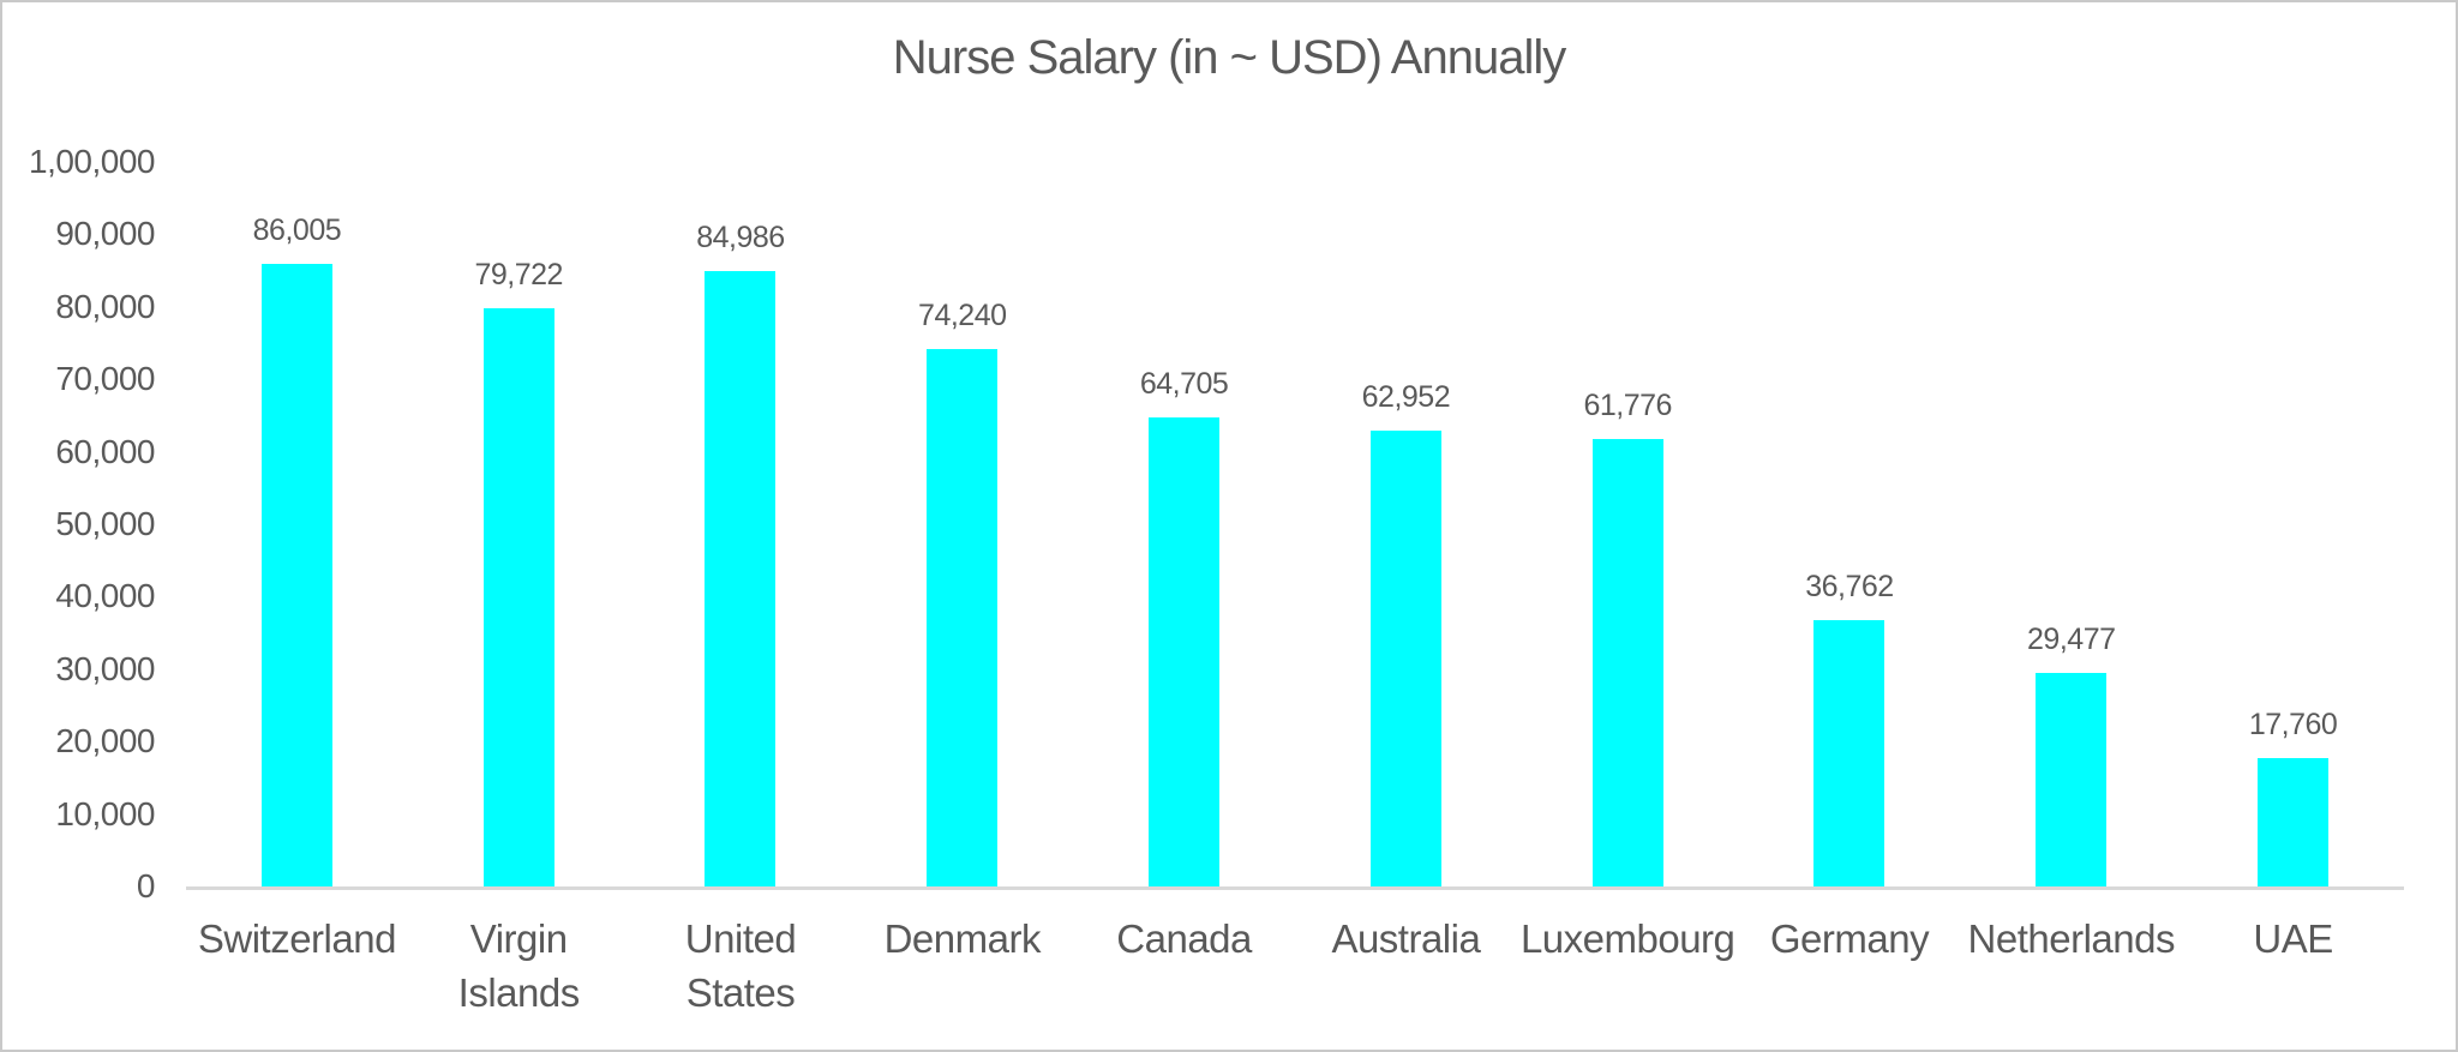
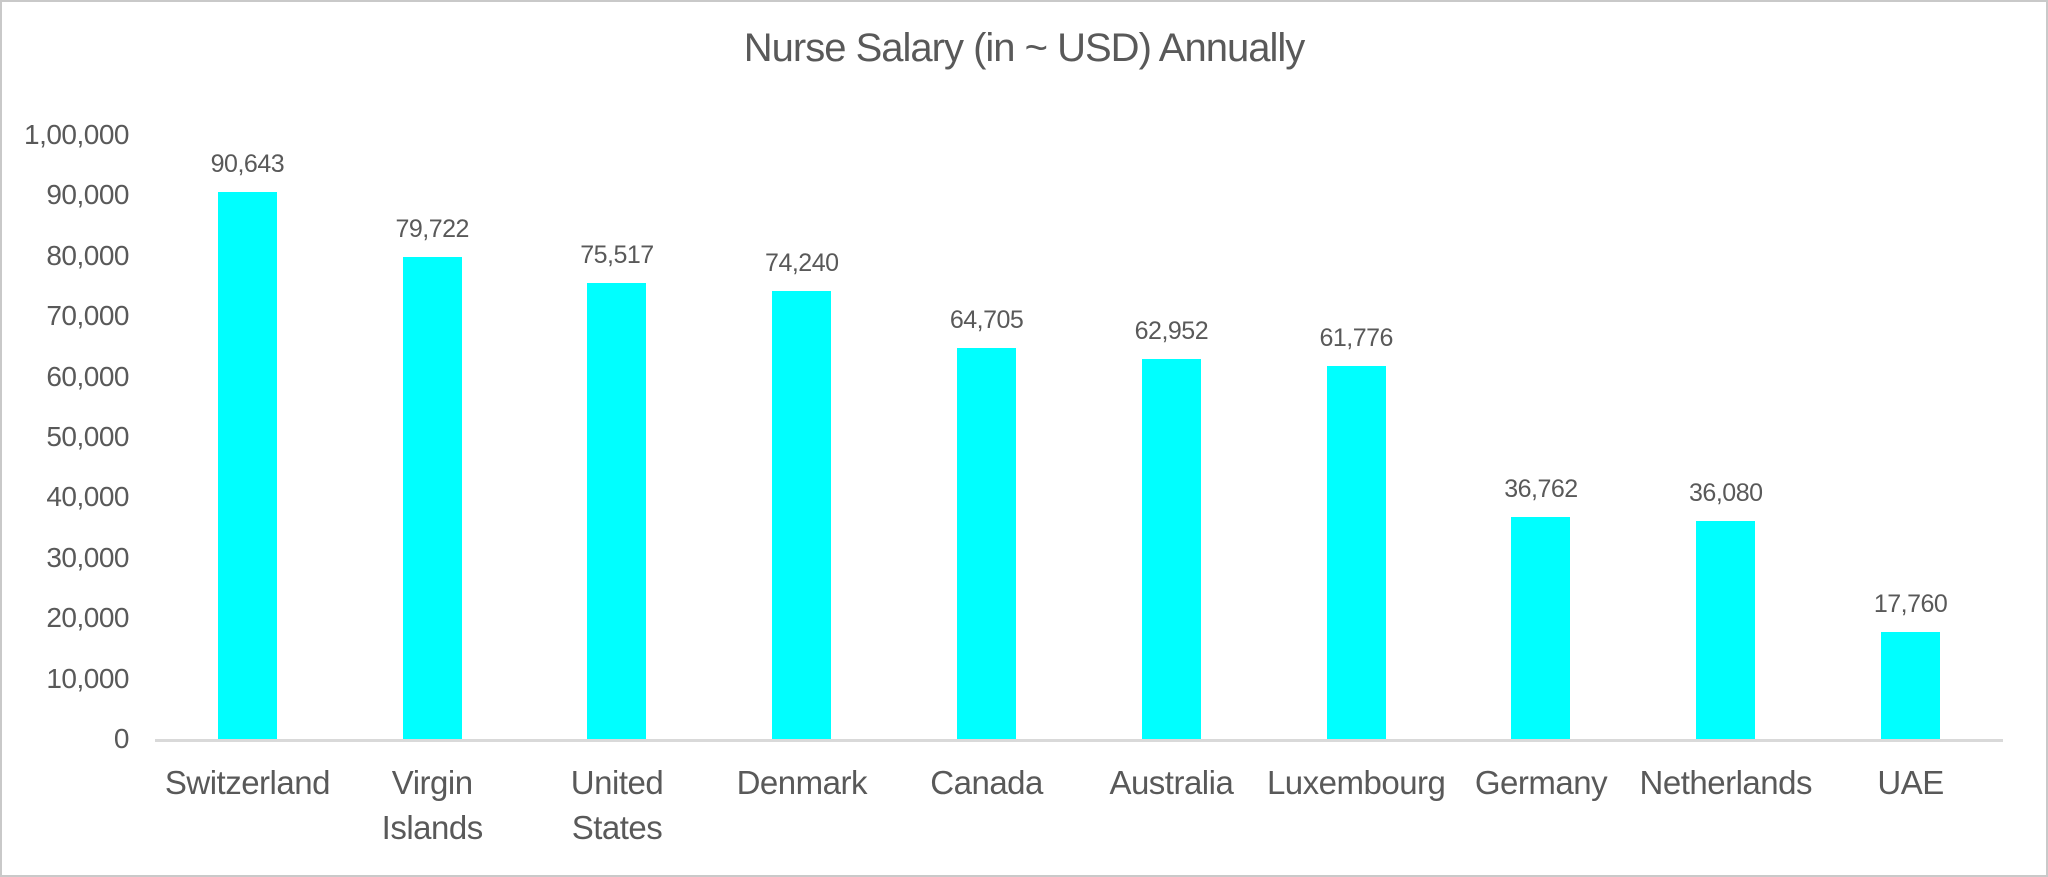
Switzerland: 86,005 -> 90,643
United States: 84,986 -> 75,517
Netherlands: 29,477 -> 36,080
